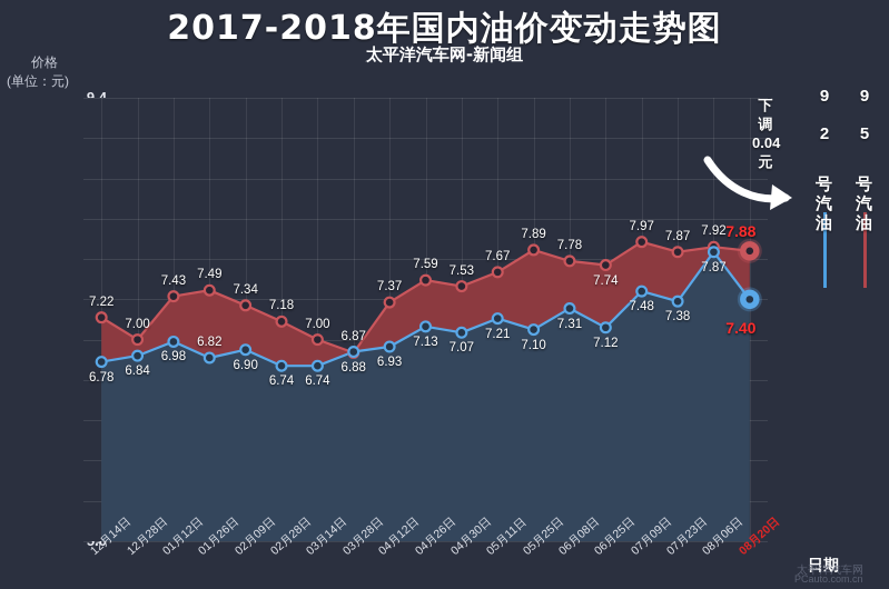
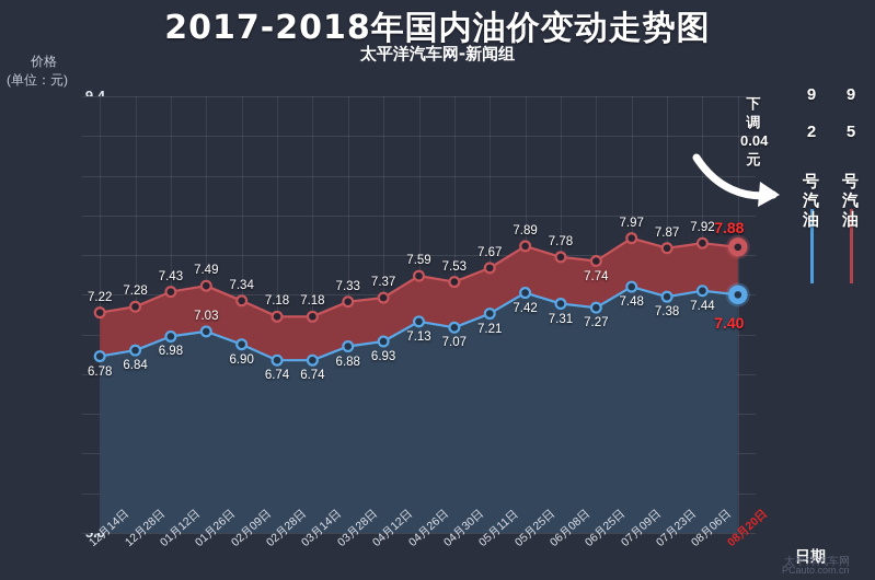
95号汽油/12月28日: 7.00 -> 7.28
92号汽油/01月26日: 6.82 -> 7.03
95号汽油/03月14日: 7.00 -> 7.18
95号汽油/03月28日: 6.87 -> 7.33
92号汽油/05月25日: 7.10 -> 7.42
92号汽油/06月25日: 7.12 -> 7.27
92号汽油/08月06日: 7.87 -> 7.44
